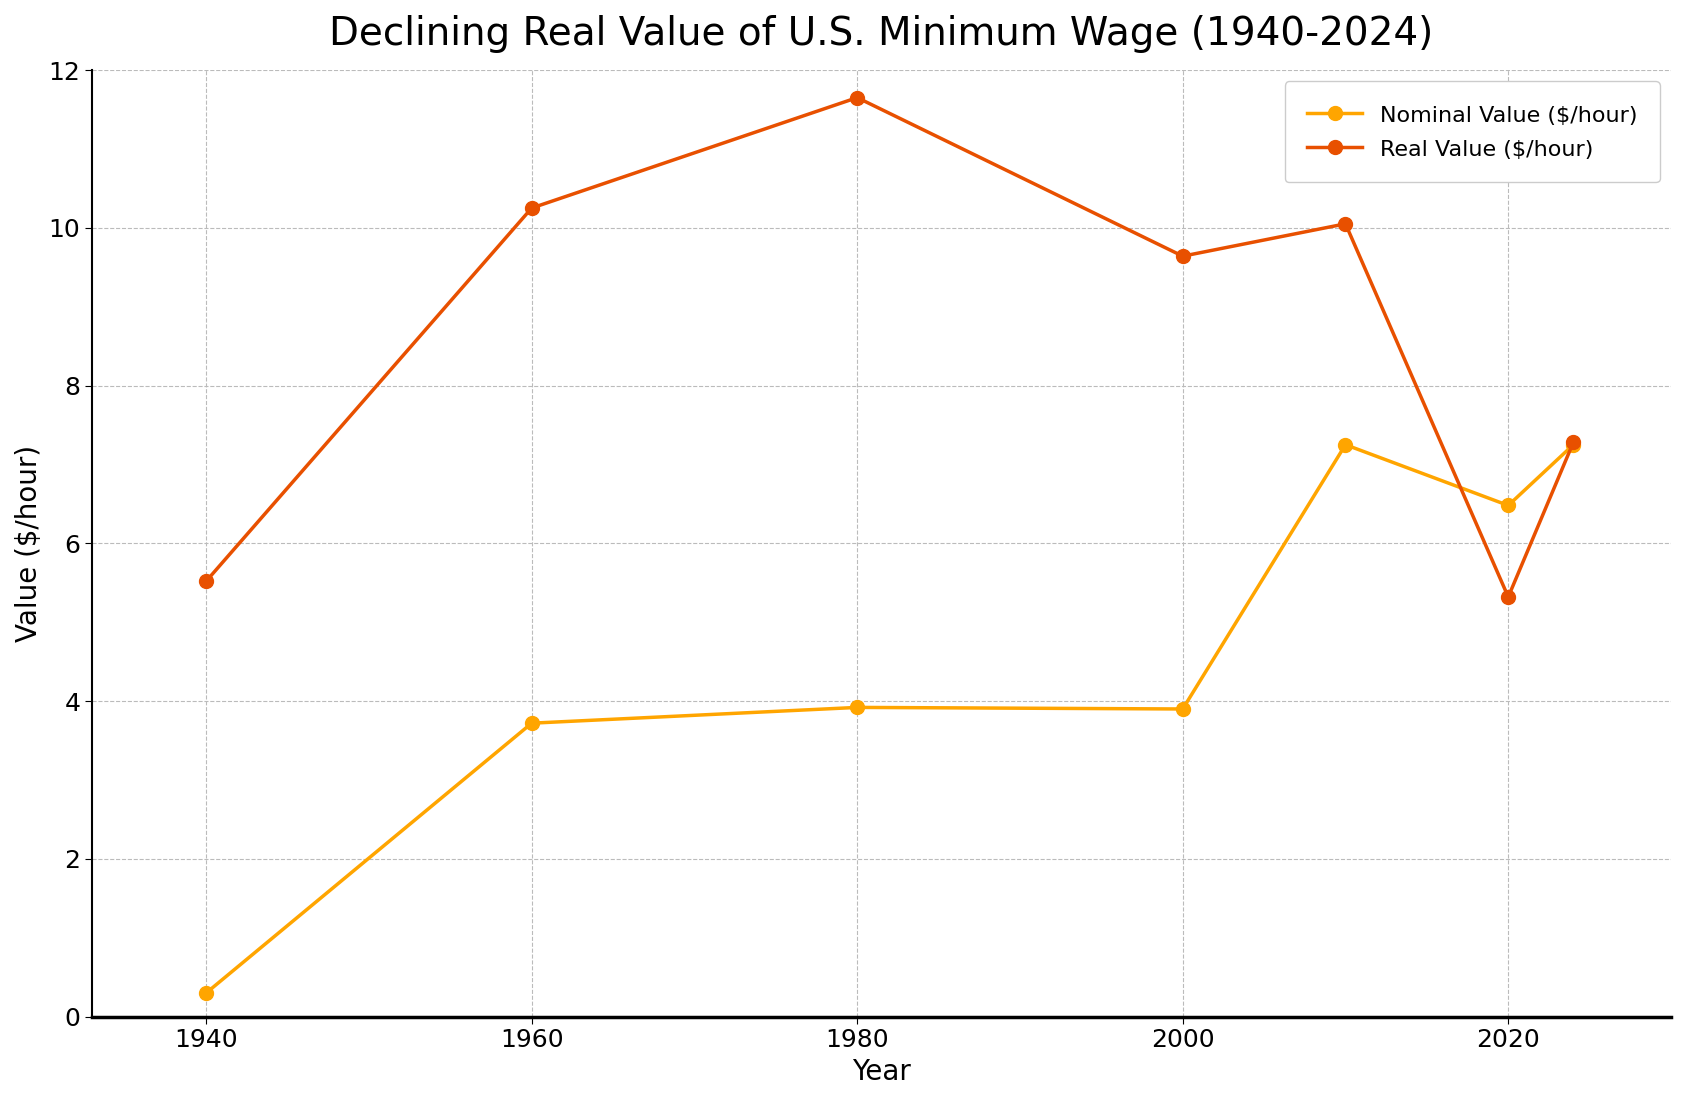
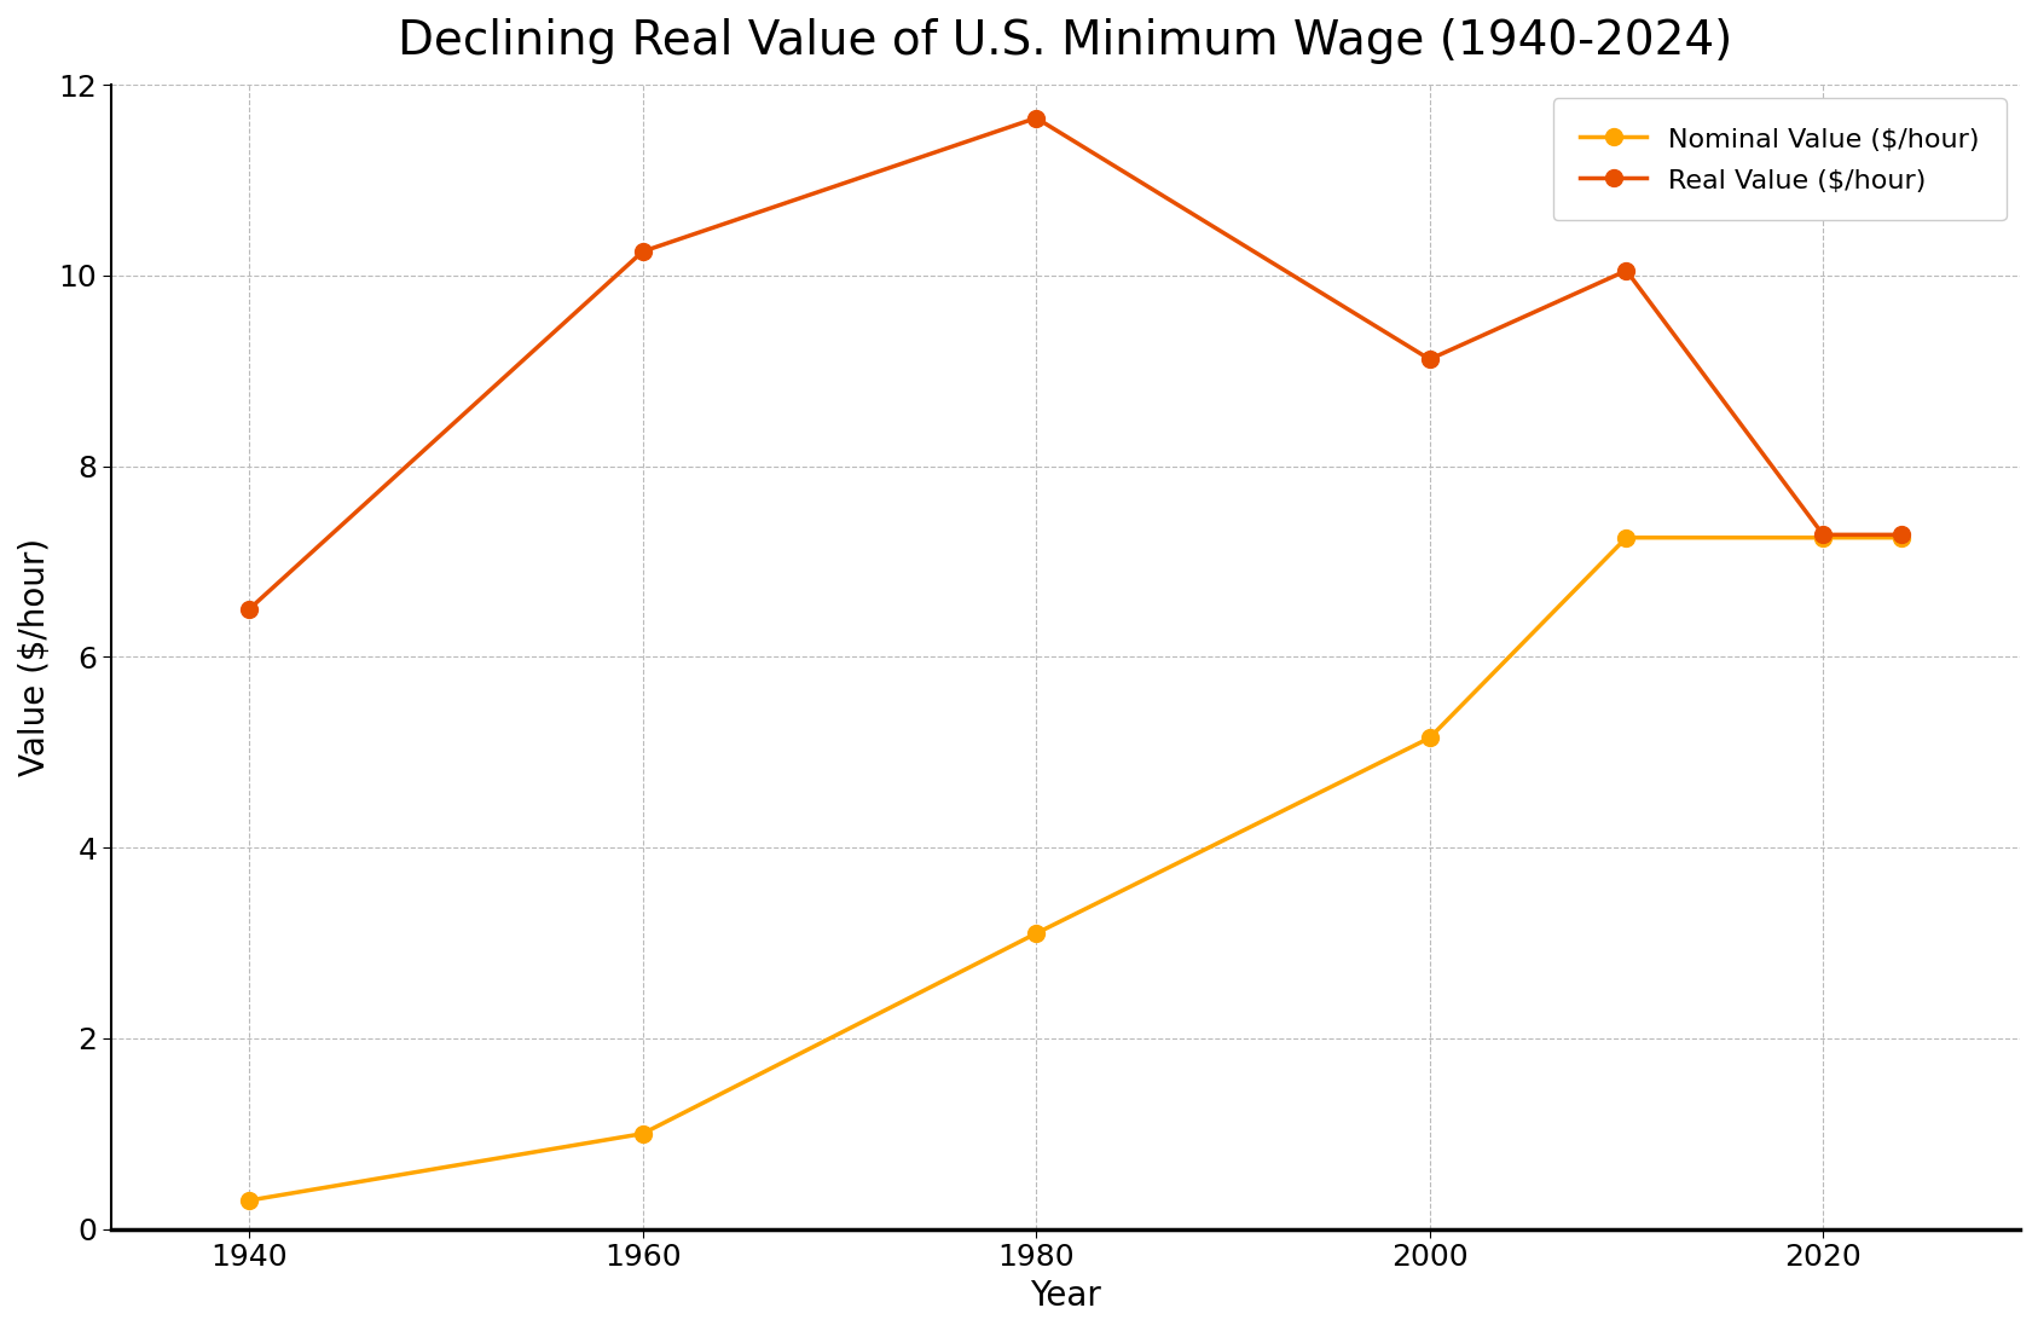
Real Value ($/hour)/1940: 5.52 -> 6.50
Nominal Value ($/hour)/1960: 3.72 -> 1.00
Nominal Value ($/hour)/1980: 3.92 -> 3.10
Nominal Value ($/hour)/2000: 3.90 -> 5.15
Real Value ($/hour)/2000: 9.64 -> 9.12
Nominal Value ($/hour)/2020: 6.48 -> 7.25
Real Value ($/hour)/2020: 5.32 -> 7.28
